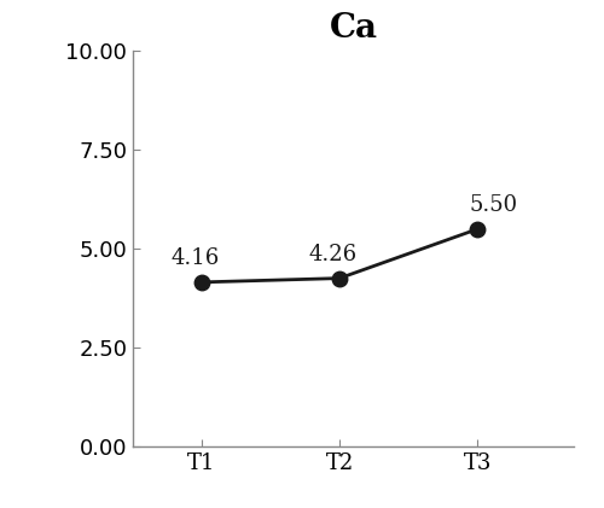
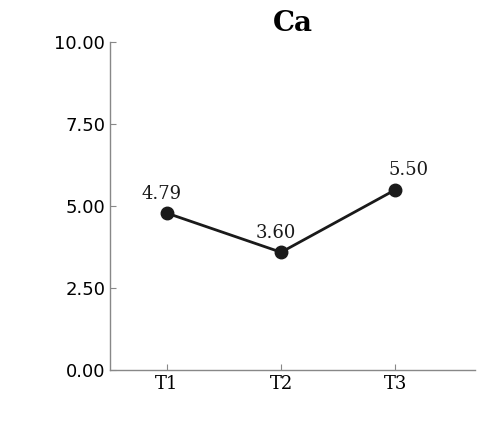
T1: 4.16 -> 4.79
T2: 4.26 -> 3.60
